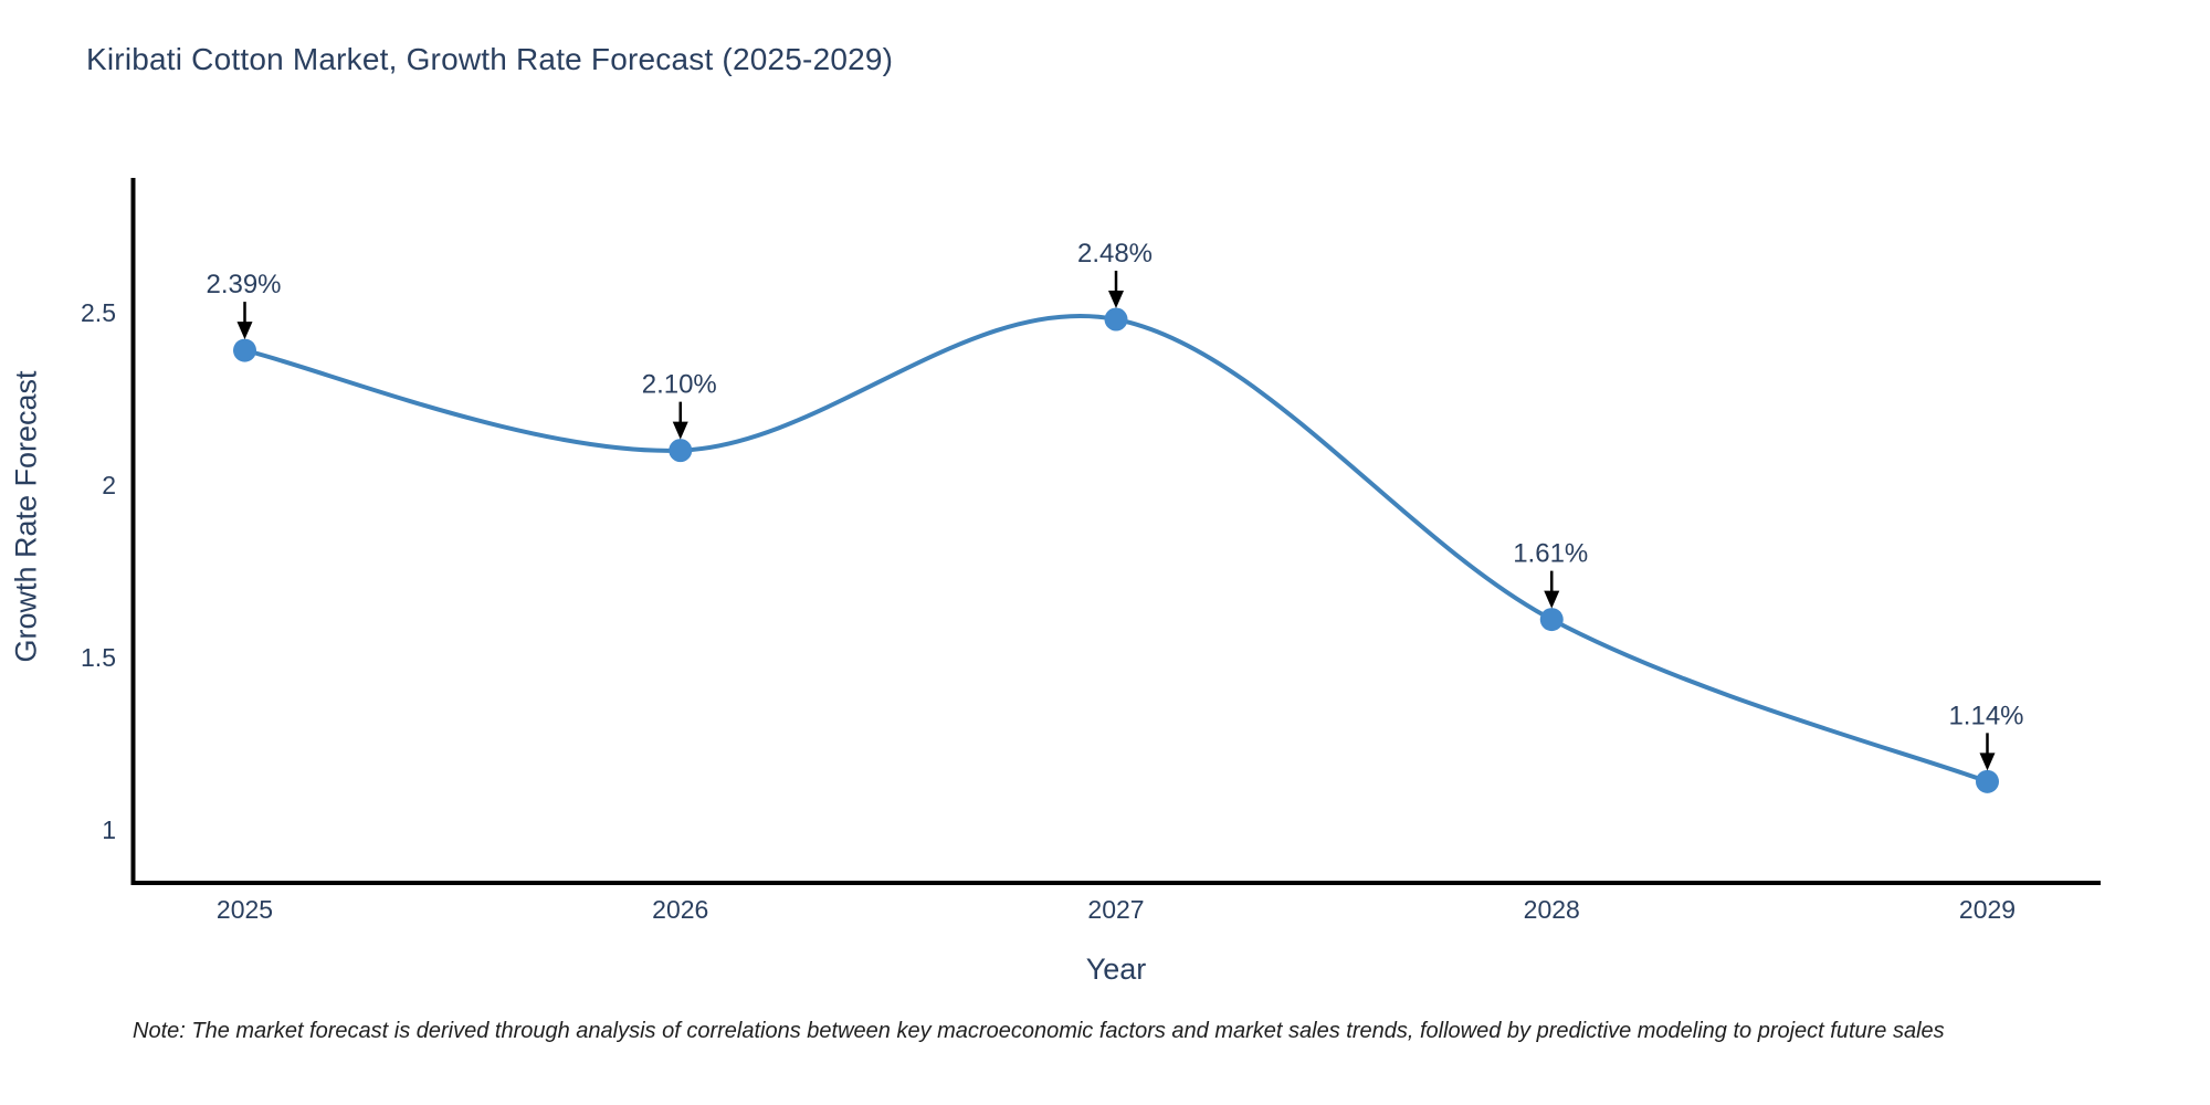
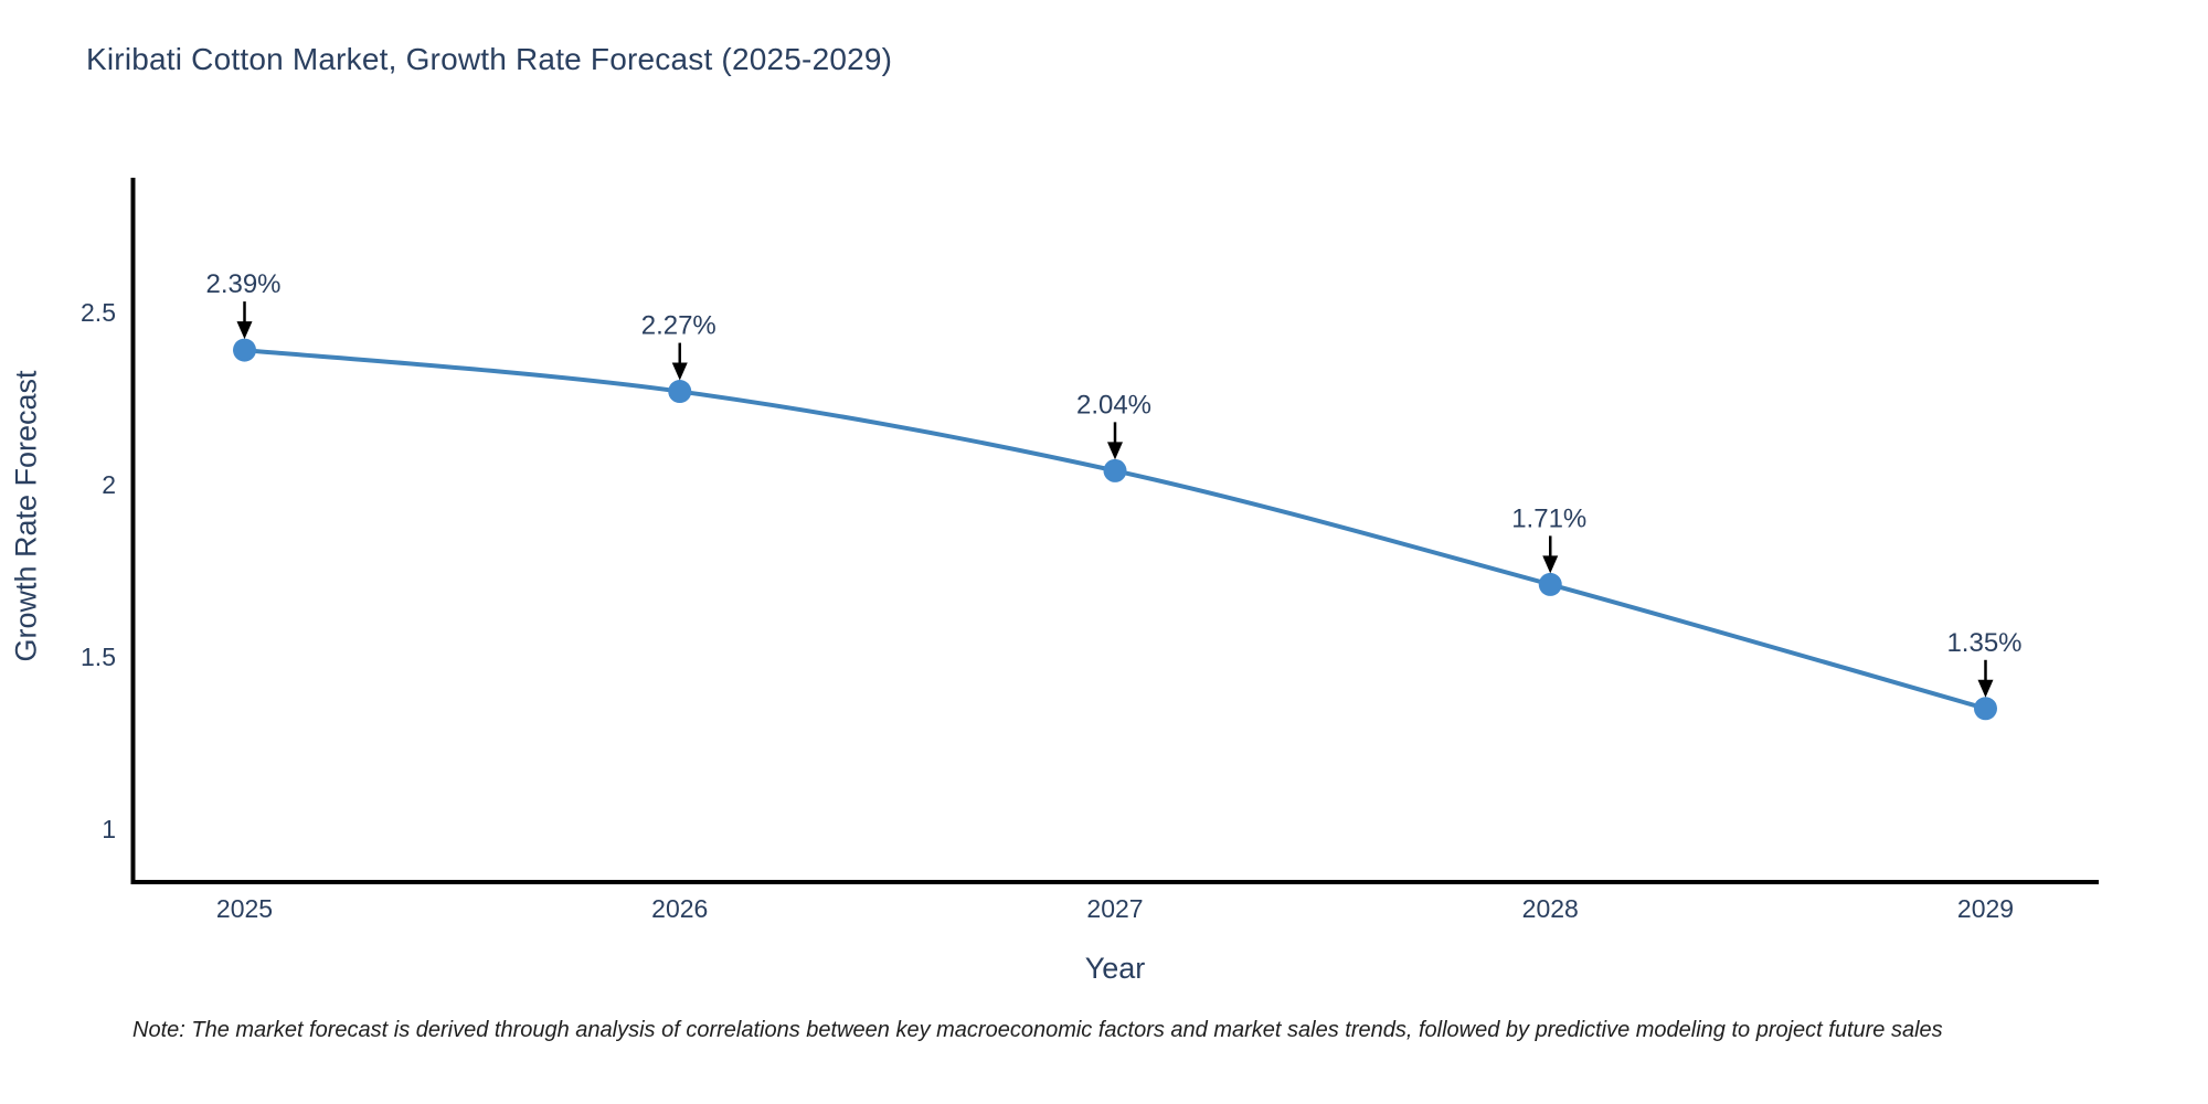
2026: 2.10% -> 2.27%
2027: 2.48% -> 2.04%
2028: 1.61% -> 1.71%
2029: 1.14% -> 1.35%
